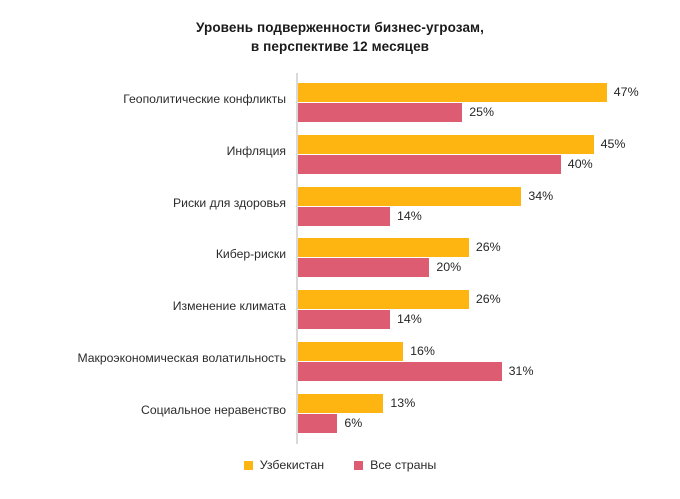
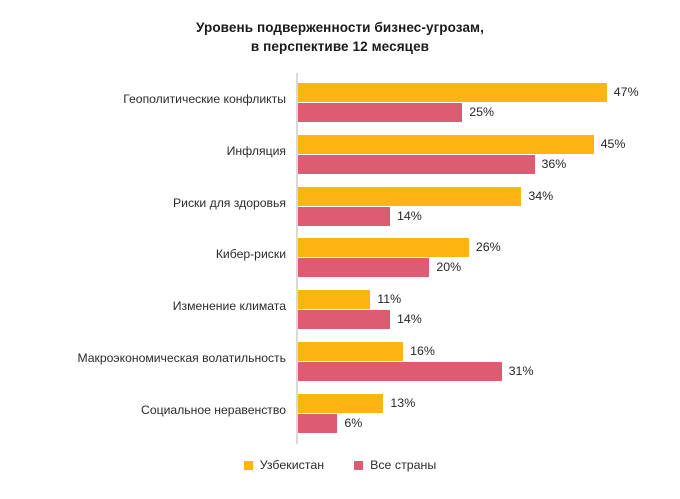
Все страны/Инфляция: 40% -> 36%
Узбекистан/Изменение климата: 26% -> 11%
